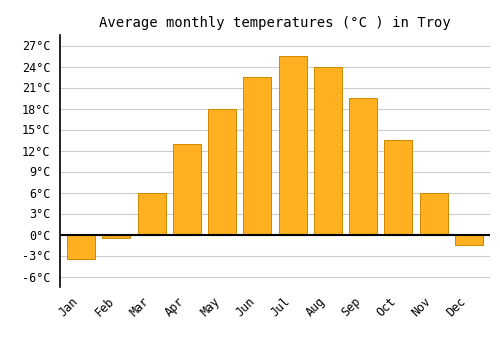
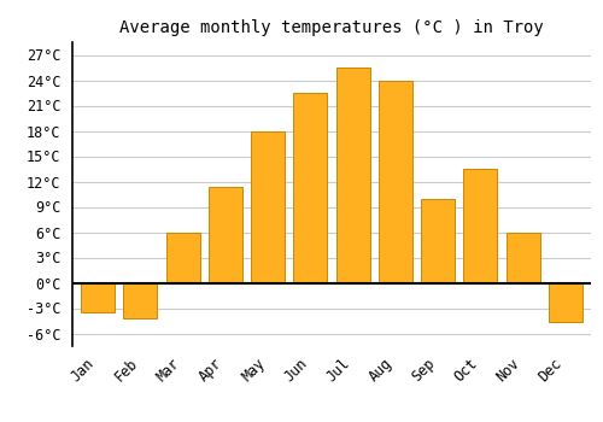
Feb: -0.5°C -> -4.2°C
Apr: 13.0°C -> 11.4°C
Sep: 19.5°C -> 10.0°C
Dec: -1.5°C -> -4.6°C
